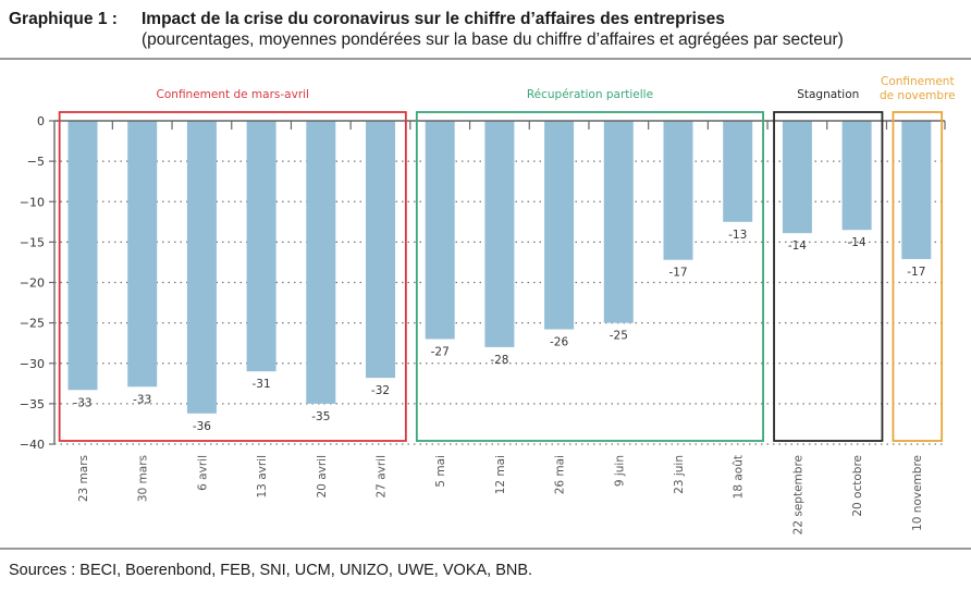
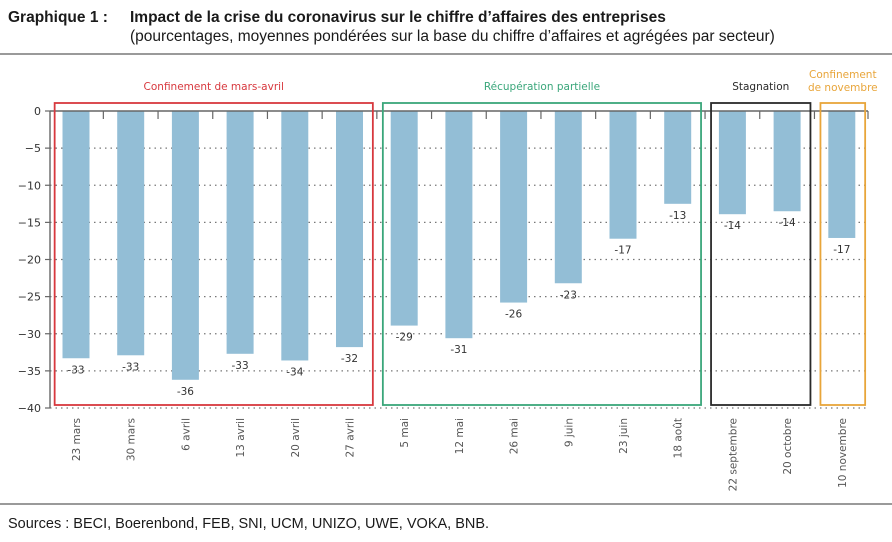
13 avril: -31 -> -33
20 avril: -35 -> -34
5 mai: -27 -> -29
12 mai: -28 -> -31
9 juin: -25 -> -23
